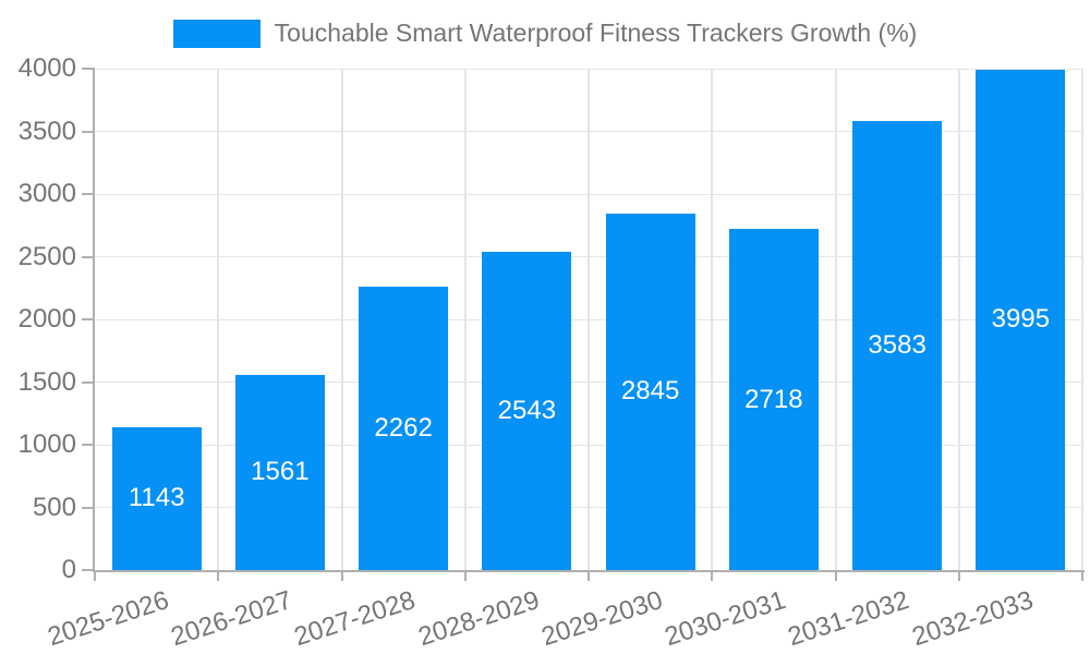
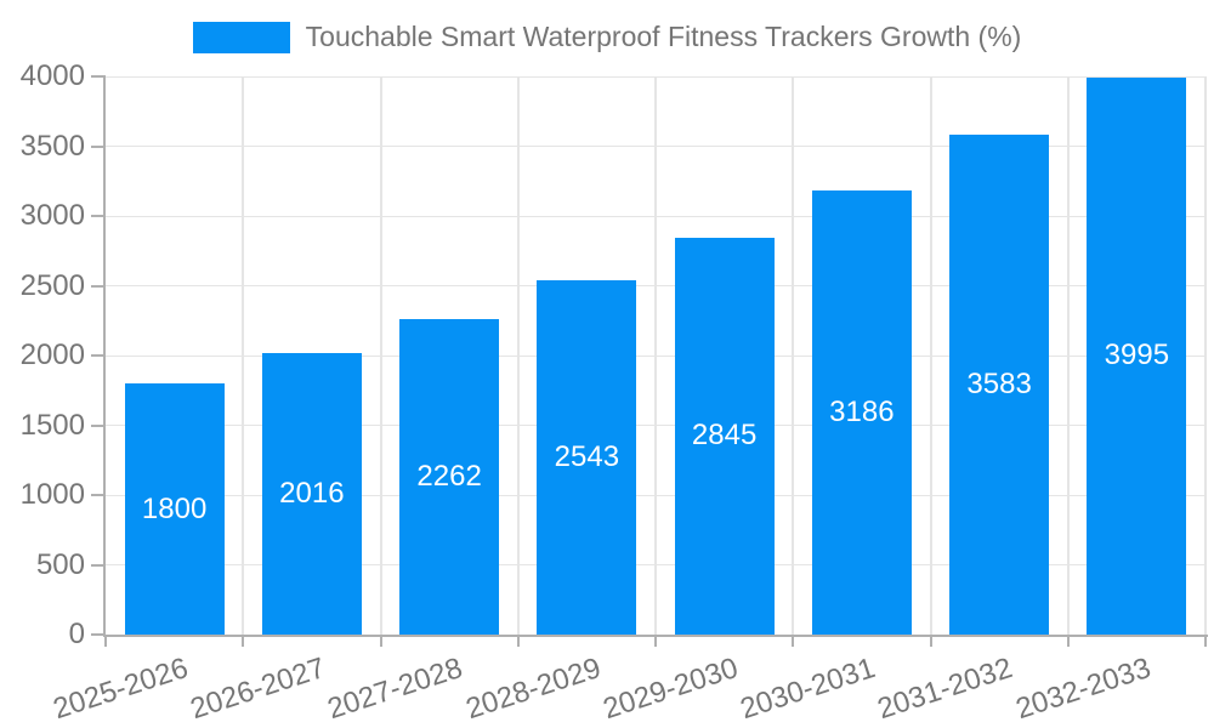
2025-2026: 1143 -> 1800
2026-2027: 1561 -> 2016
2030-2031: 2718 -> 3186
